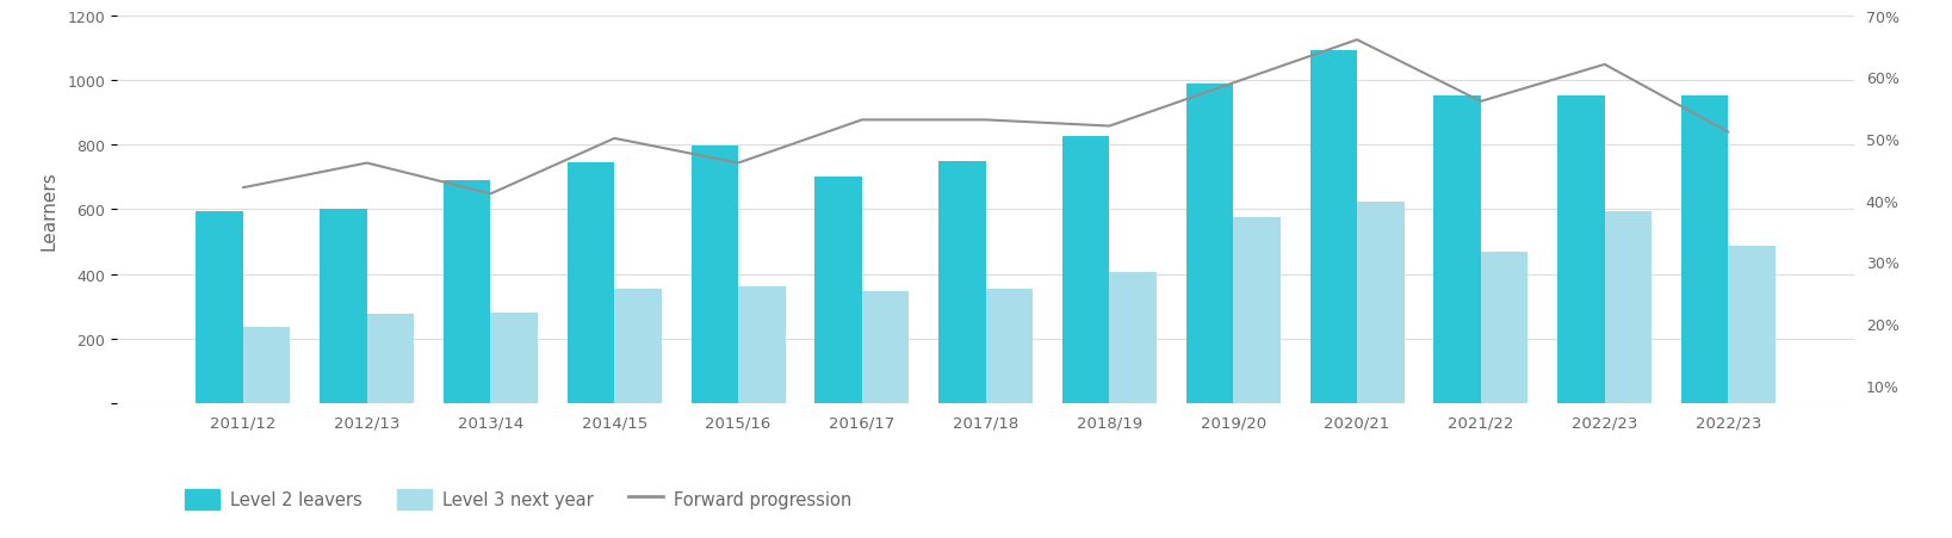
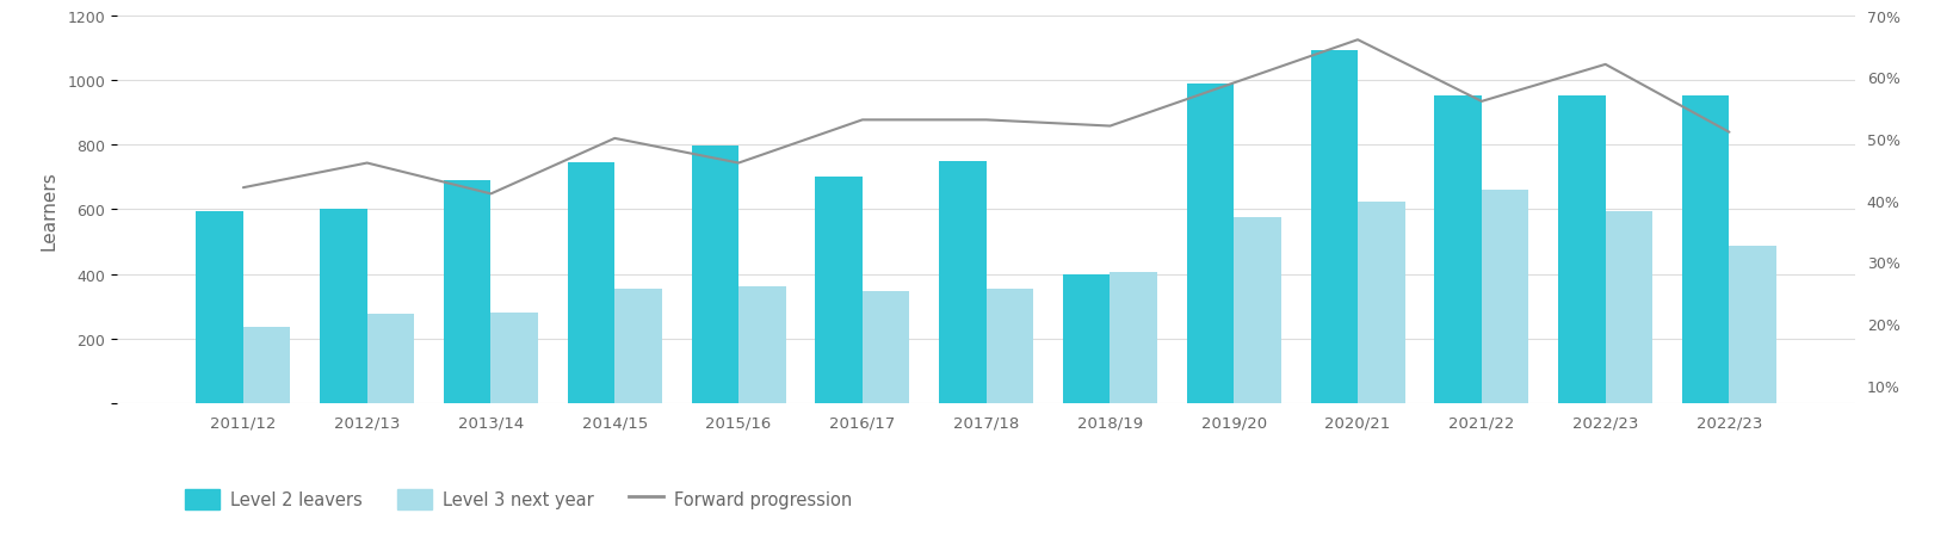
Level 2 leavers/2018/19: 825 -> 400
Level 3 next year/2021/22: 470 -> 660
